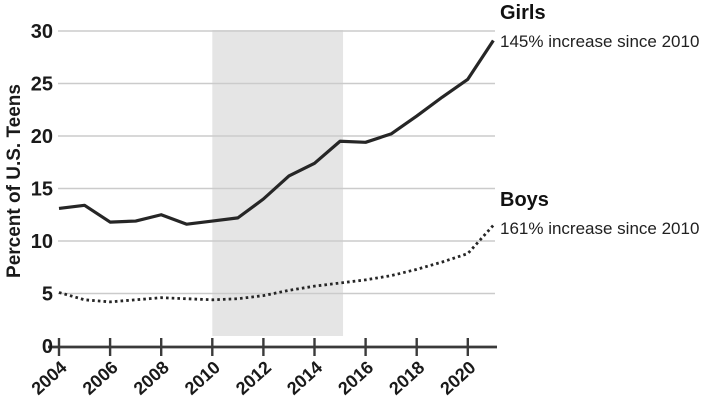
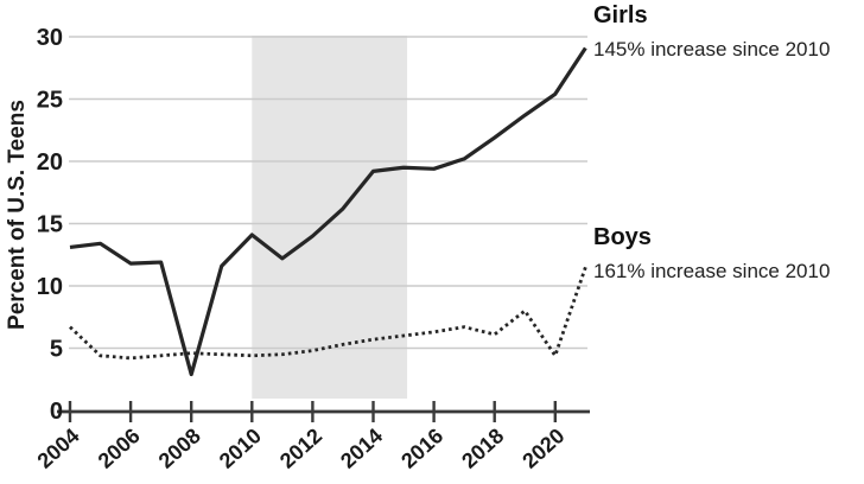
Boys/2004: 5.1 -> 6.7
Girls/2008: 12.5 -> 2.9
Girls/2010: 11.9 -> 14.1
Girls/2014: 17.4 -> 19.2
Boys/2018: 7.3 -> 6.1
Boys/2020: 8.8 -> 4.4
